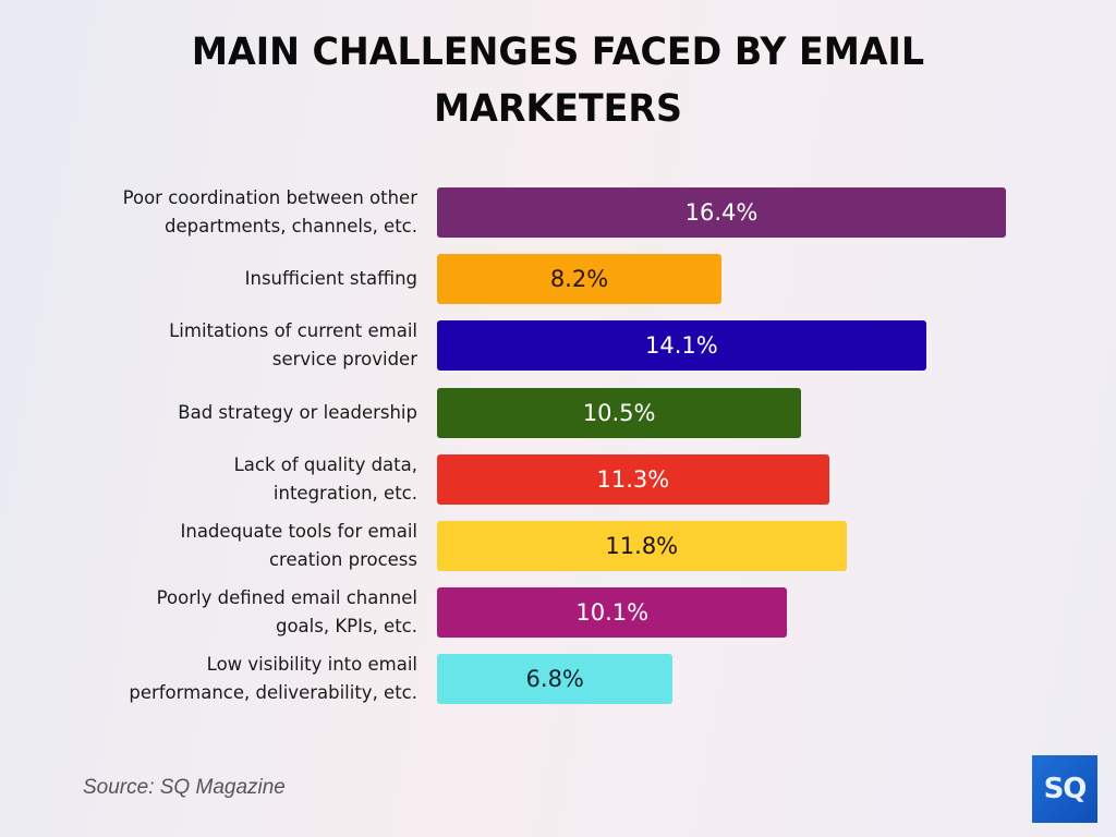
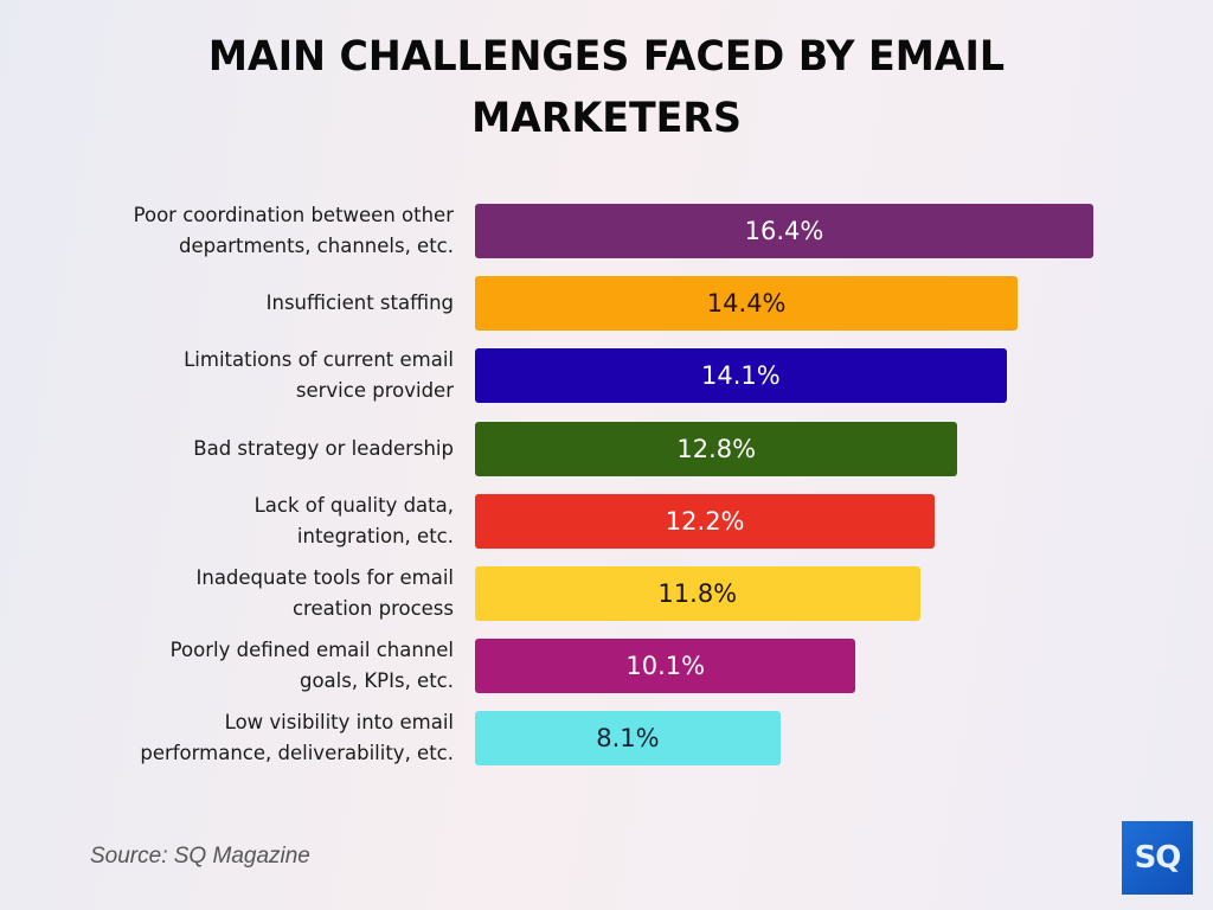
Insufficient staffing: 8.2% -> 14.4%
Bad strategy or leadership: 10.5% -> 12.8%
Lack of quality data, integration, etc.: 11.3% -> 12.2%
Low visibility into email performance, deliverability, etc.: 6.8% -> 8.1%
